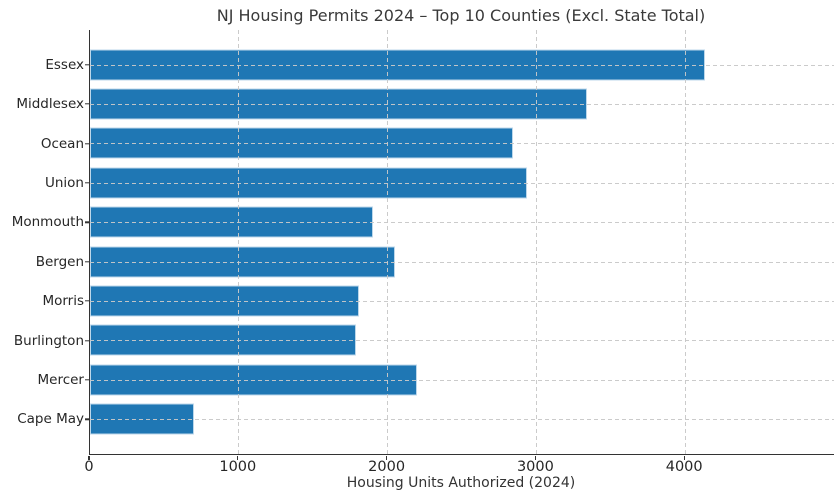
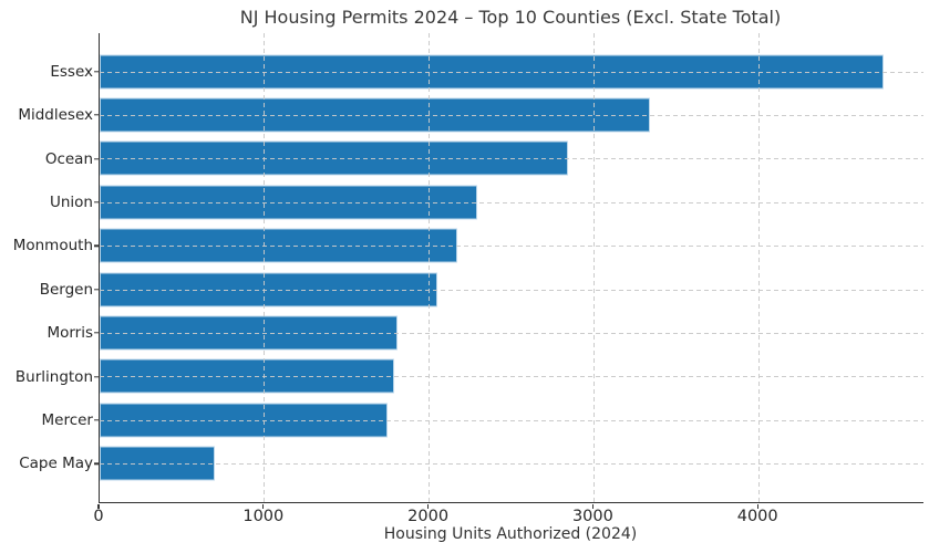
Essex: 4130 -> 4760
Union: 2940 -> 2290
Monmouth: 1900 -> 2170
Mercer: 2200 -> 1740
